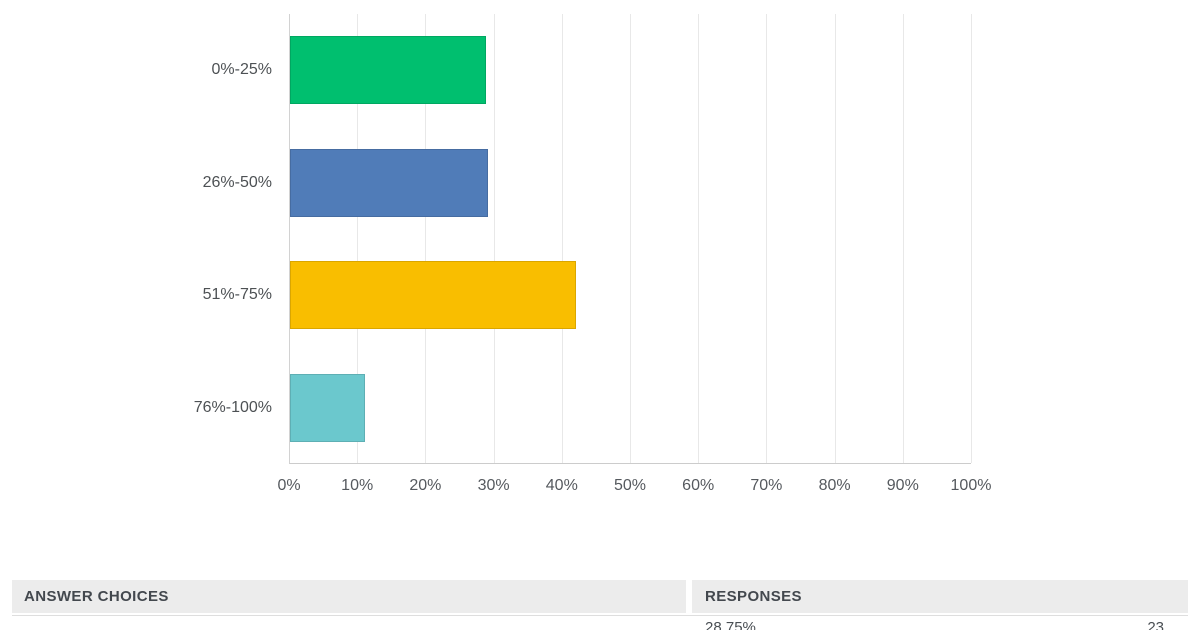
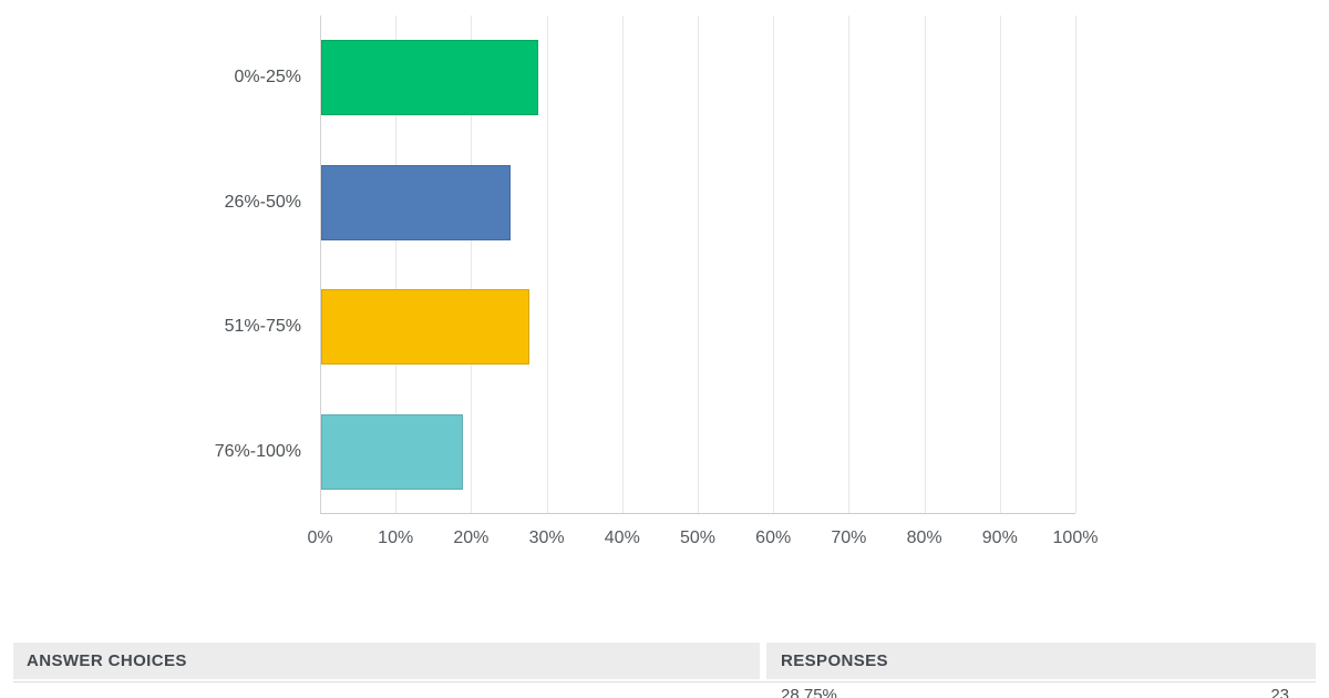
26%-50%: 29% -> 25%
51%-75%: 42% -> 28%
76%-100%: 11% -> 19%
